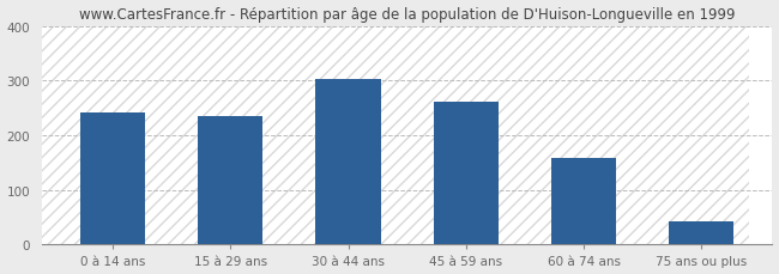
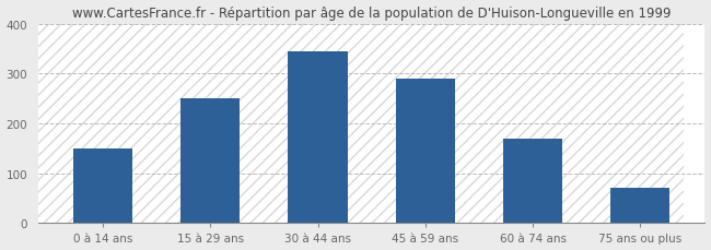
0 à 14 ans: 242 -> 150
15 à 29 ans: 234 -> 250
30 à 44 ans: 302 -> 345
45 à 59 ans: 261 -> 290
60 à 74 ans: 158 -> 170
75 ans ou plus: 42 -> 70
